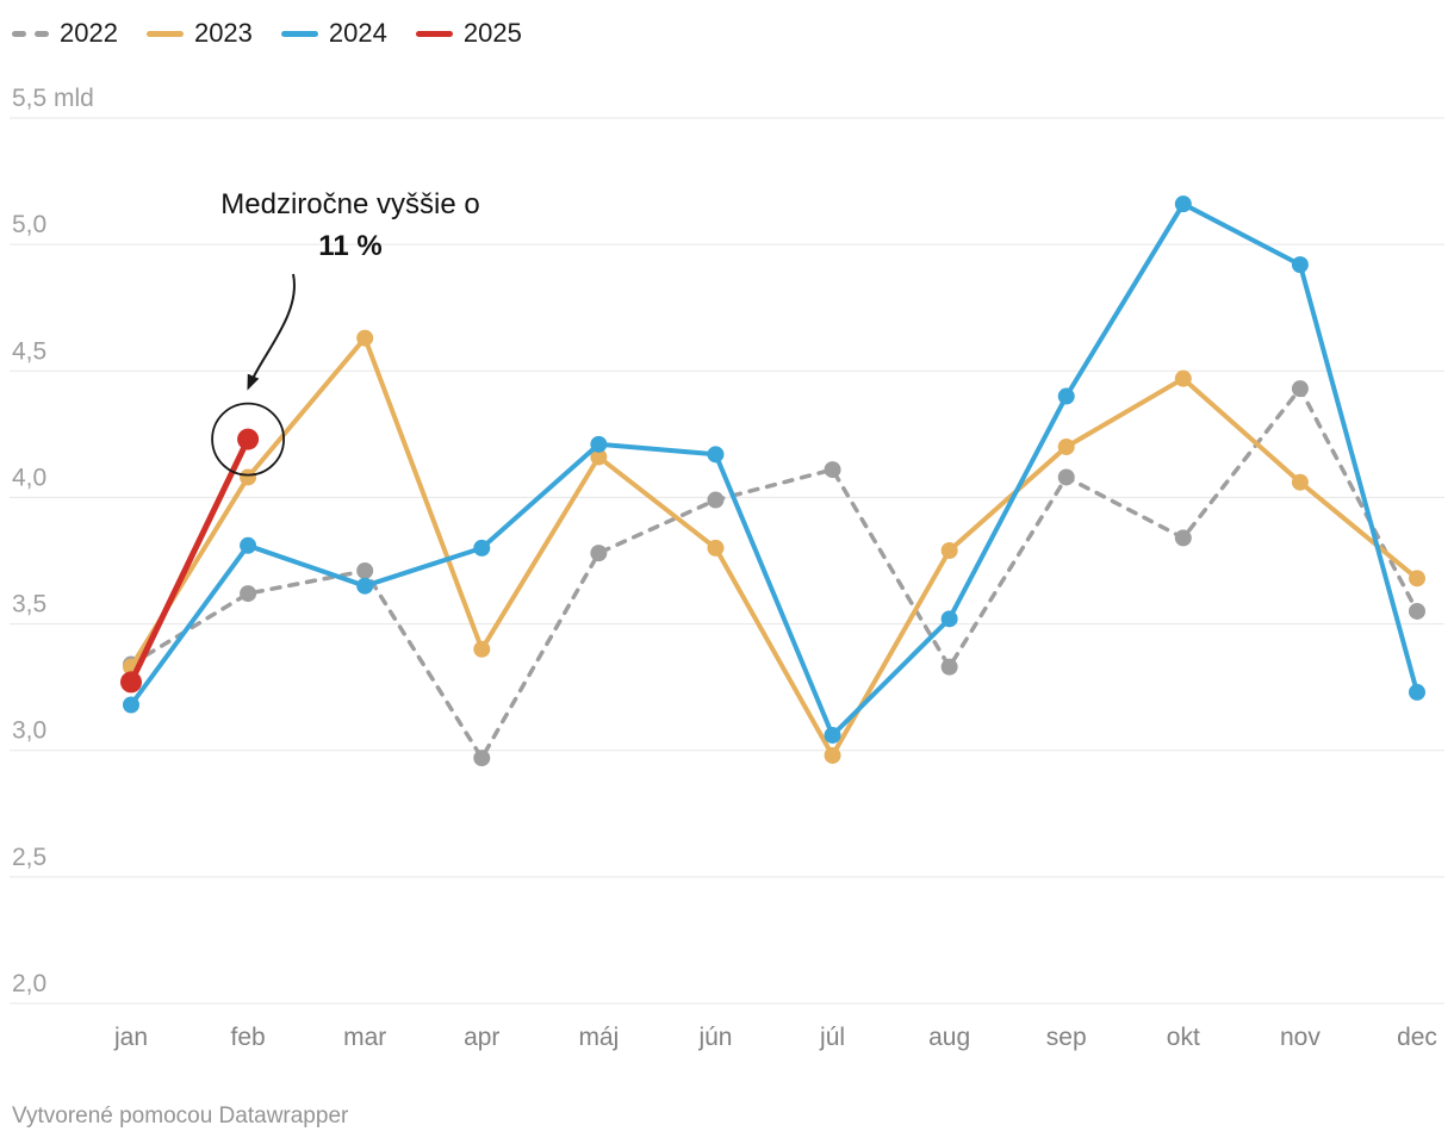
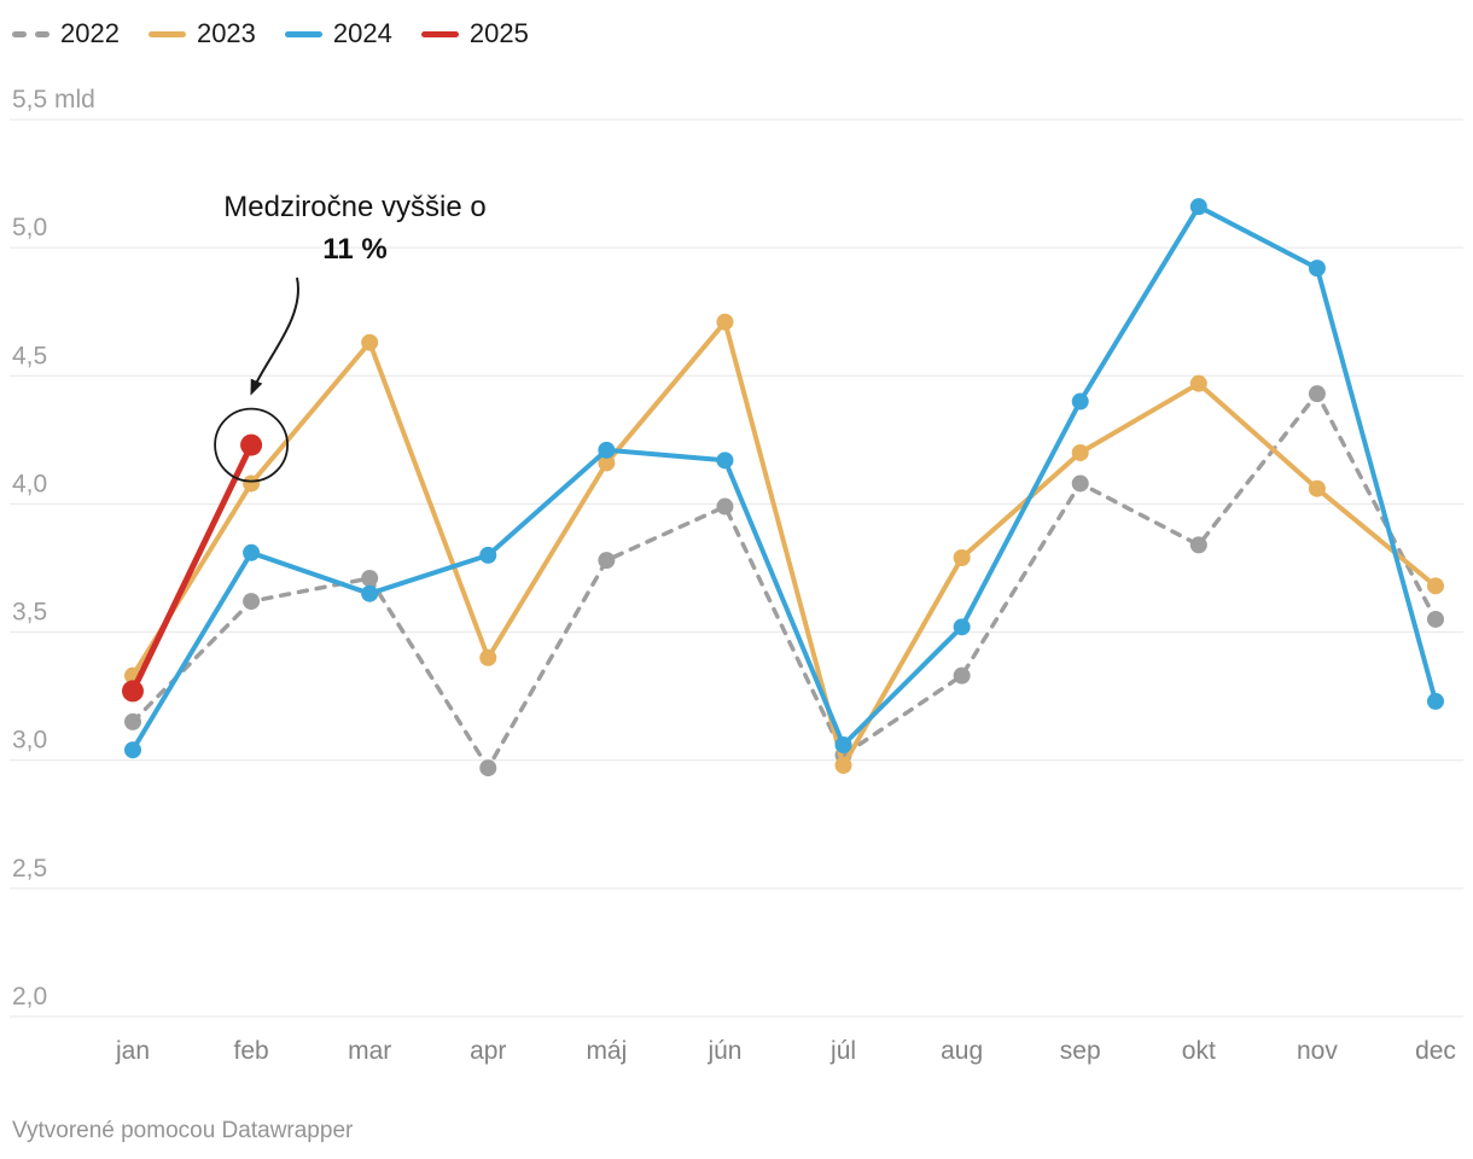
2022/jan: 3,34 -> 3,15
2024/jan: 3,18 -> 3,04
2023/jún: 3,80 -> 4,71
2022/júl: 4,11 -> 3,02
